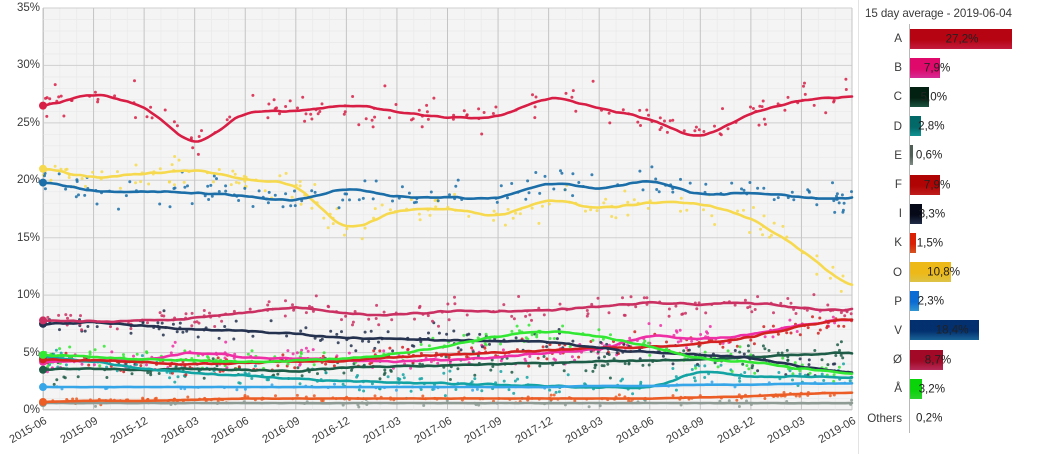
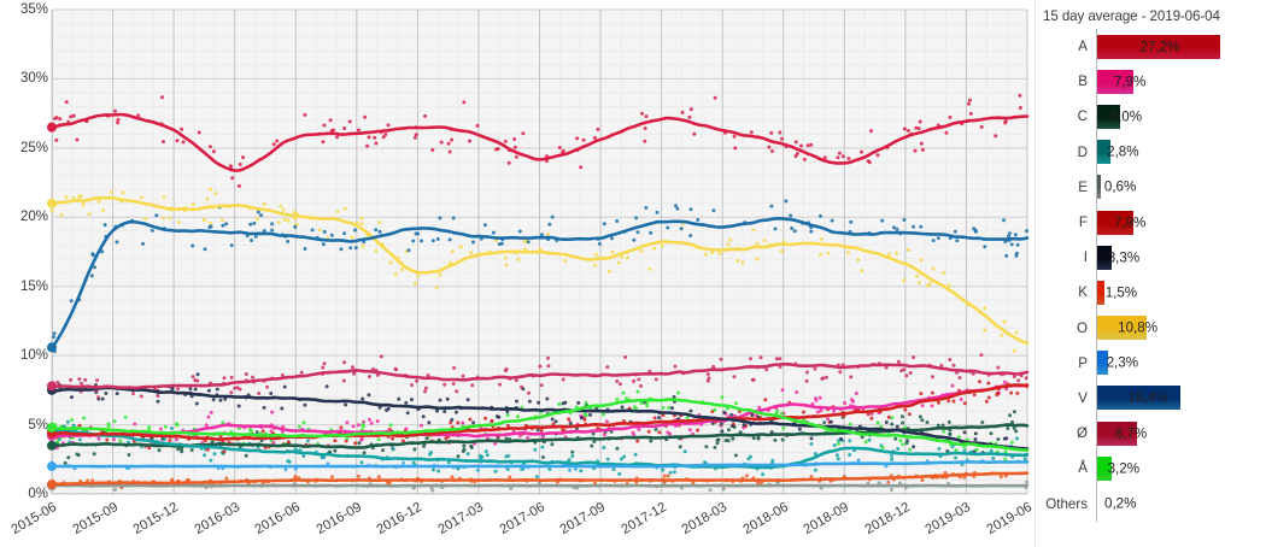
V/2015-06: 19.8% -> 10.6%
O/2015-09: 20.3% -> 21.4%
A/2017-06: 25.5% -> 24.2%
